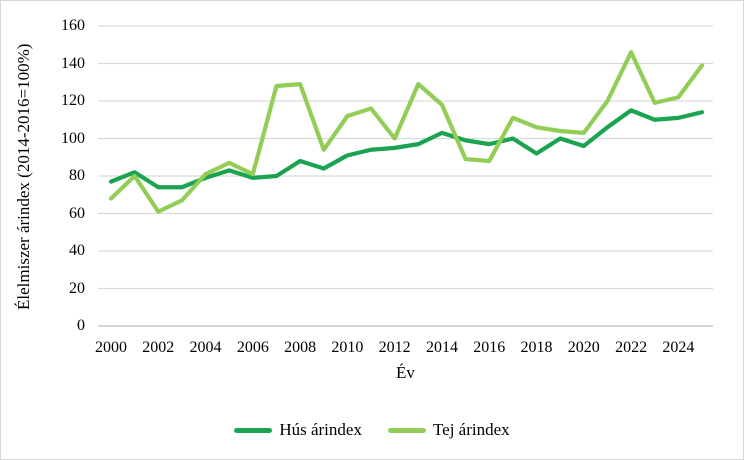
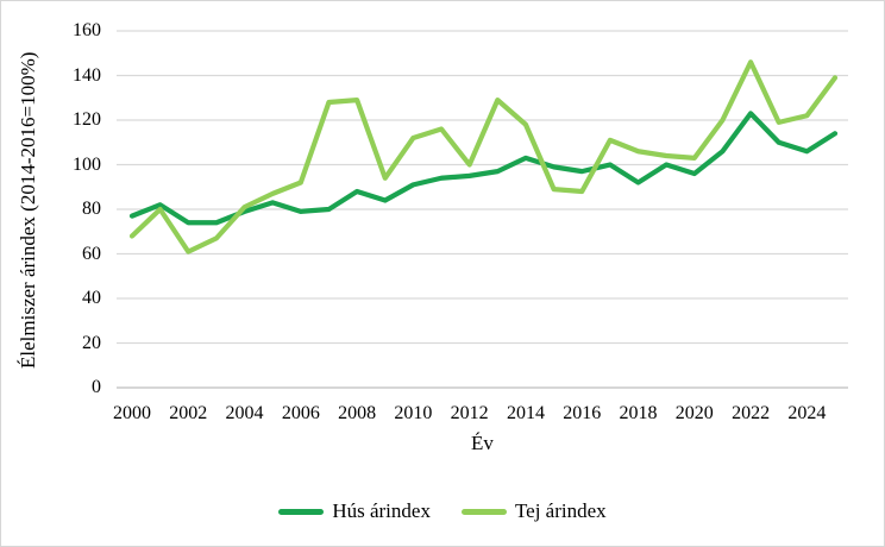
Tej árindex/2006: 81 -> 92
Hús árindex/2022: 115 -> 123
Hús árindex/2024: 111 -> 106
